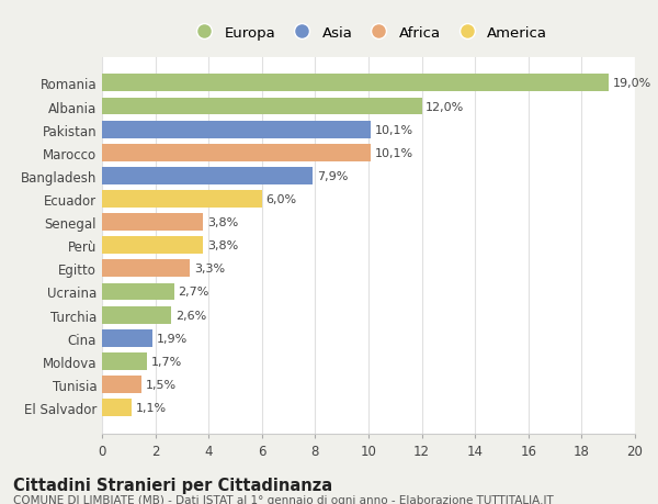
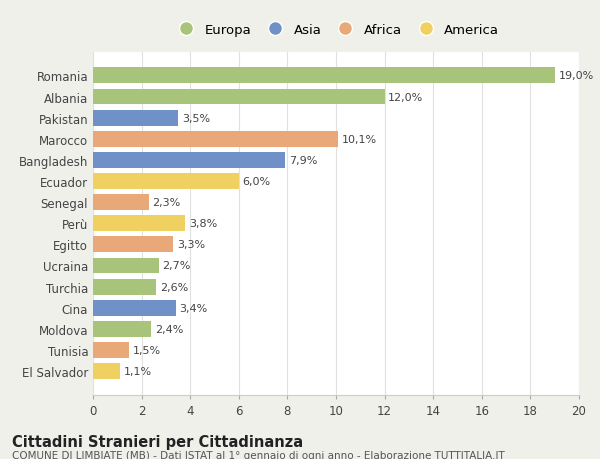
Pakistan: 10,1% -> 3,5%
Senegal: 3,8% -> 2,3%
Cina: 1,9% -> 3,4%
Moldova: 1,7% -> 2,4%
